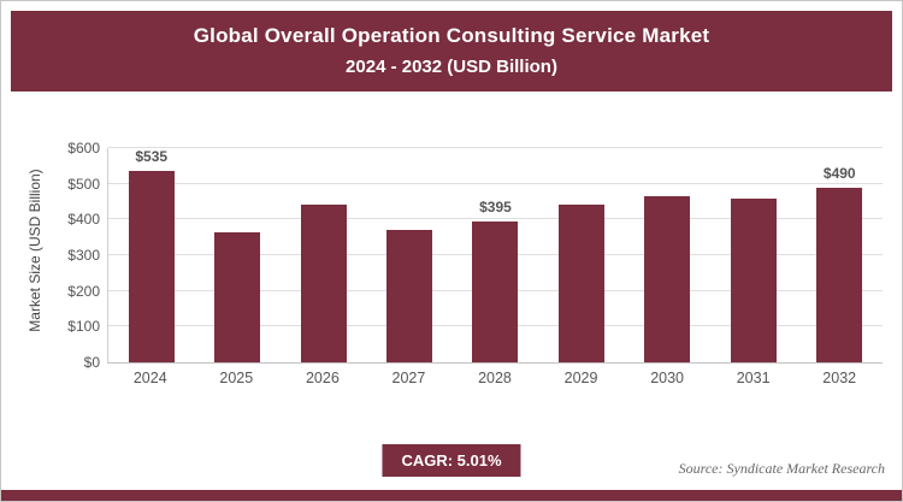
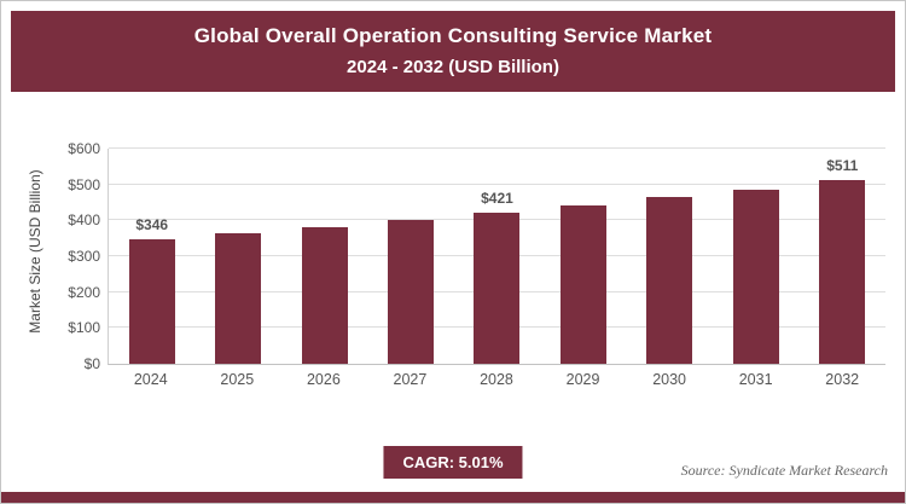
2024: $535 -> $346
2026: $440 -> $380
2027: $370 -> $400
2028: $395 -> $421
2031: $460 -> $490
2032: $490 -> $511
